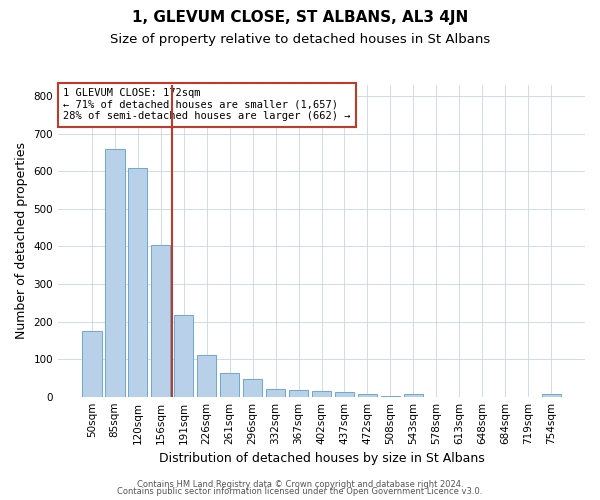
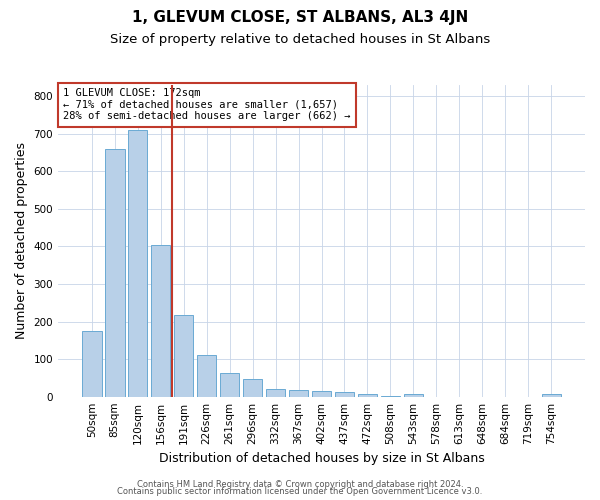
120sqm: 610 -> 710
